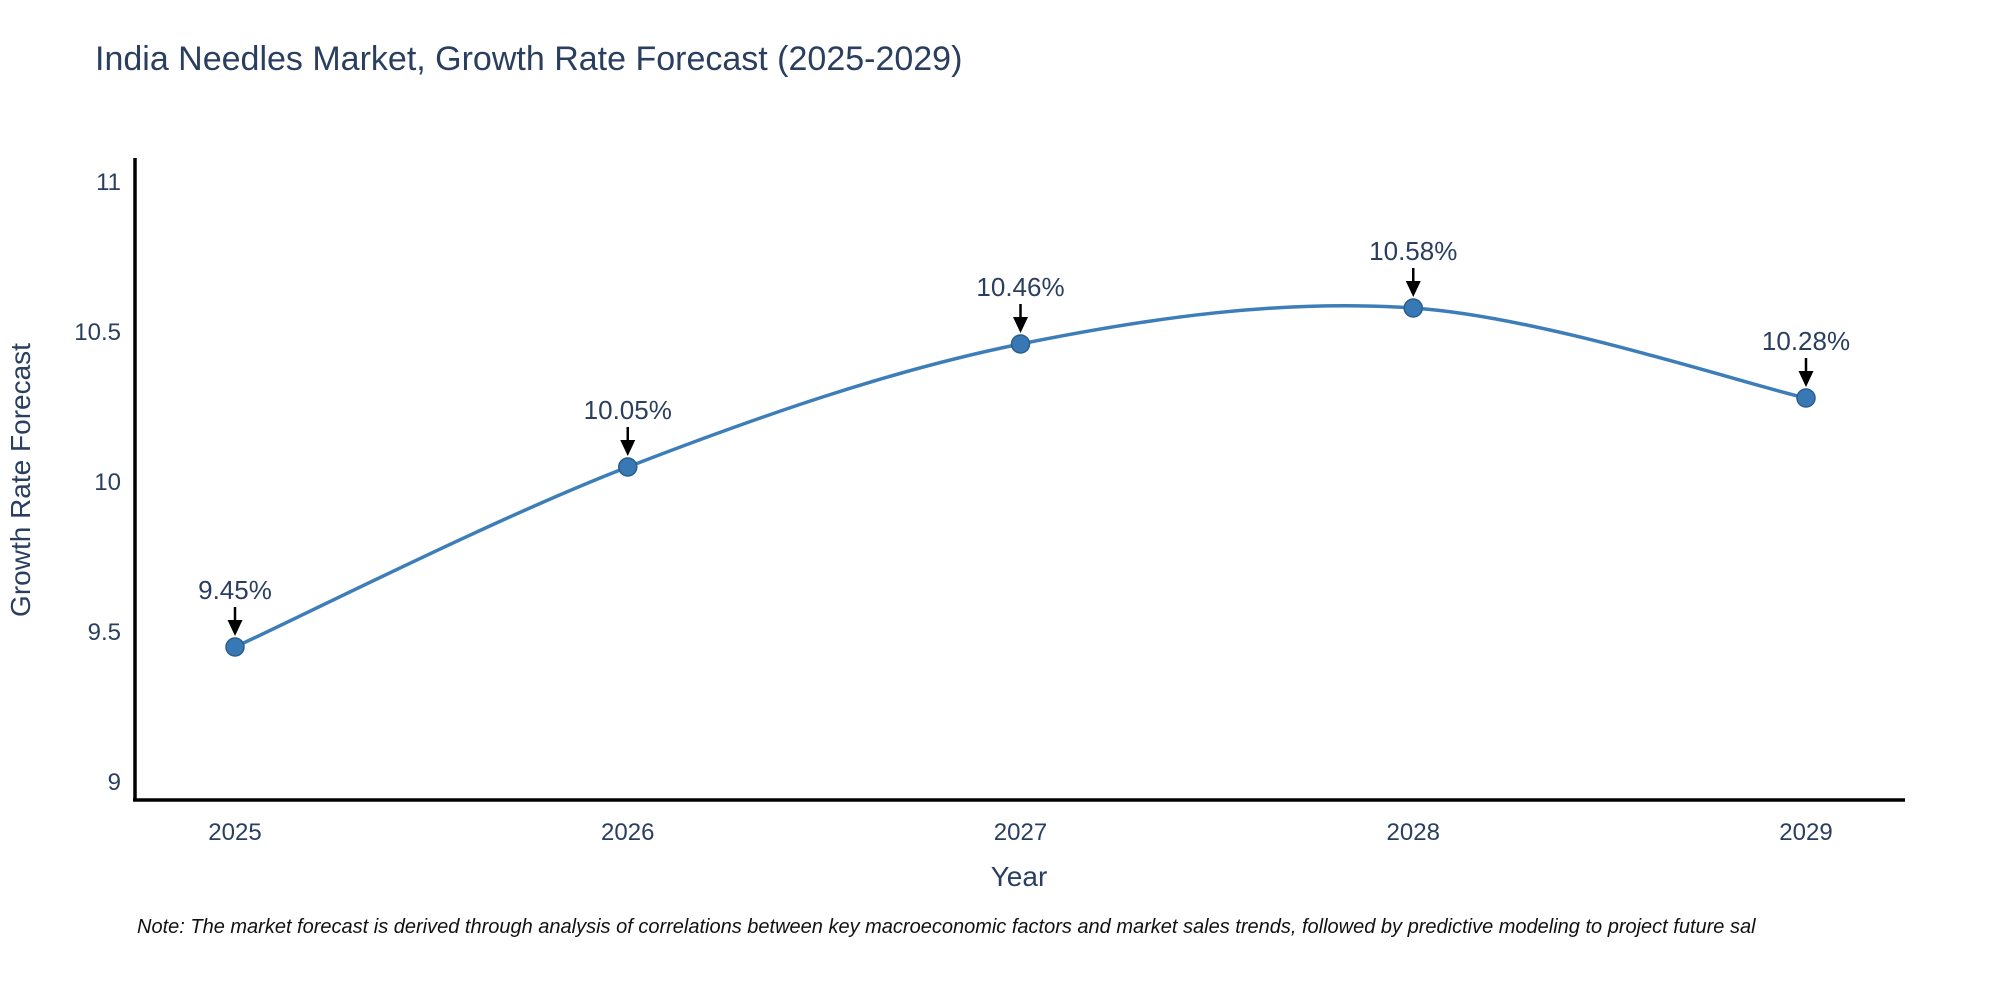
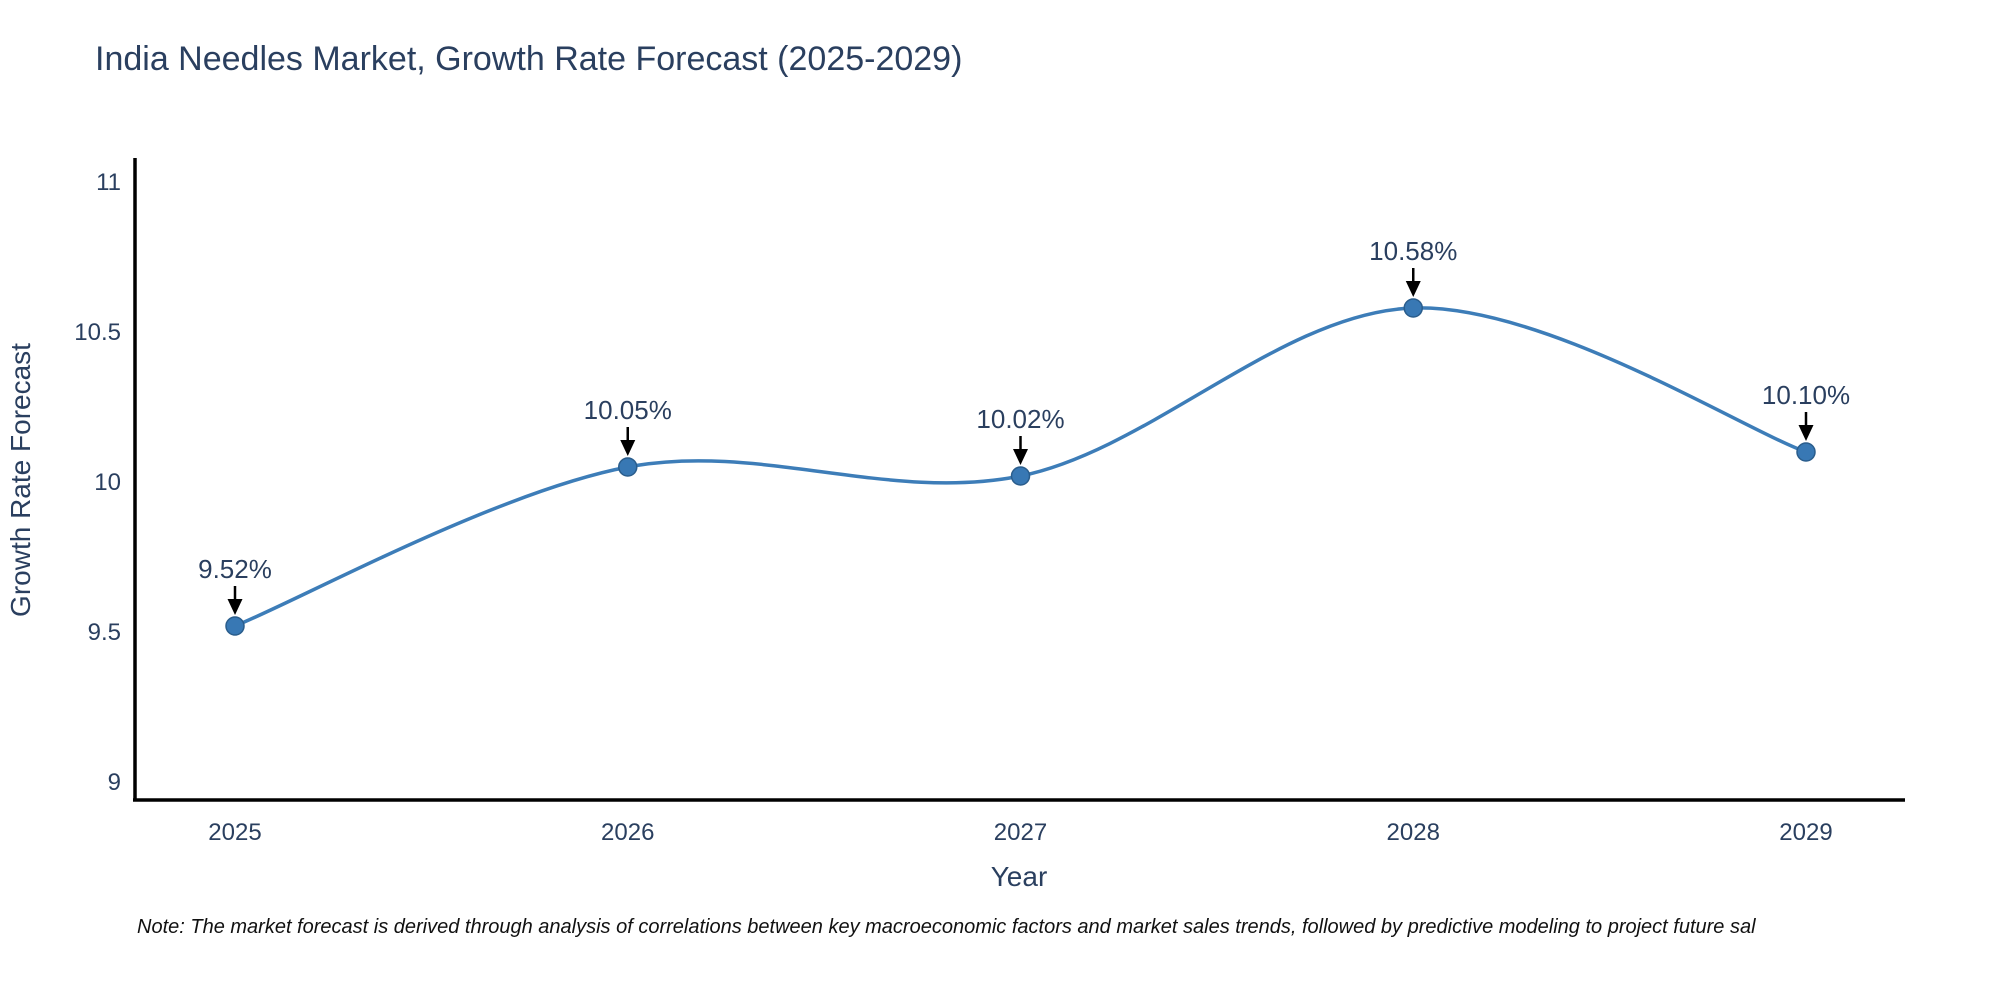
2025: 9.45% -> 9.52%
2027: 10.46% -> 10.02%
2029: 10.28% -> 10.10%
